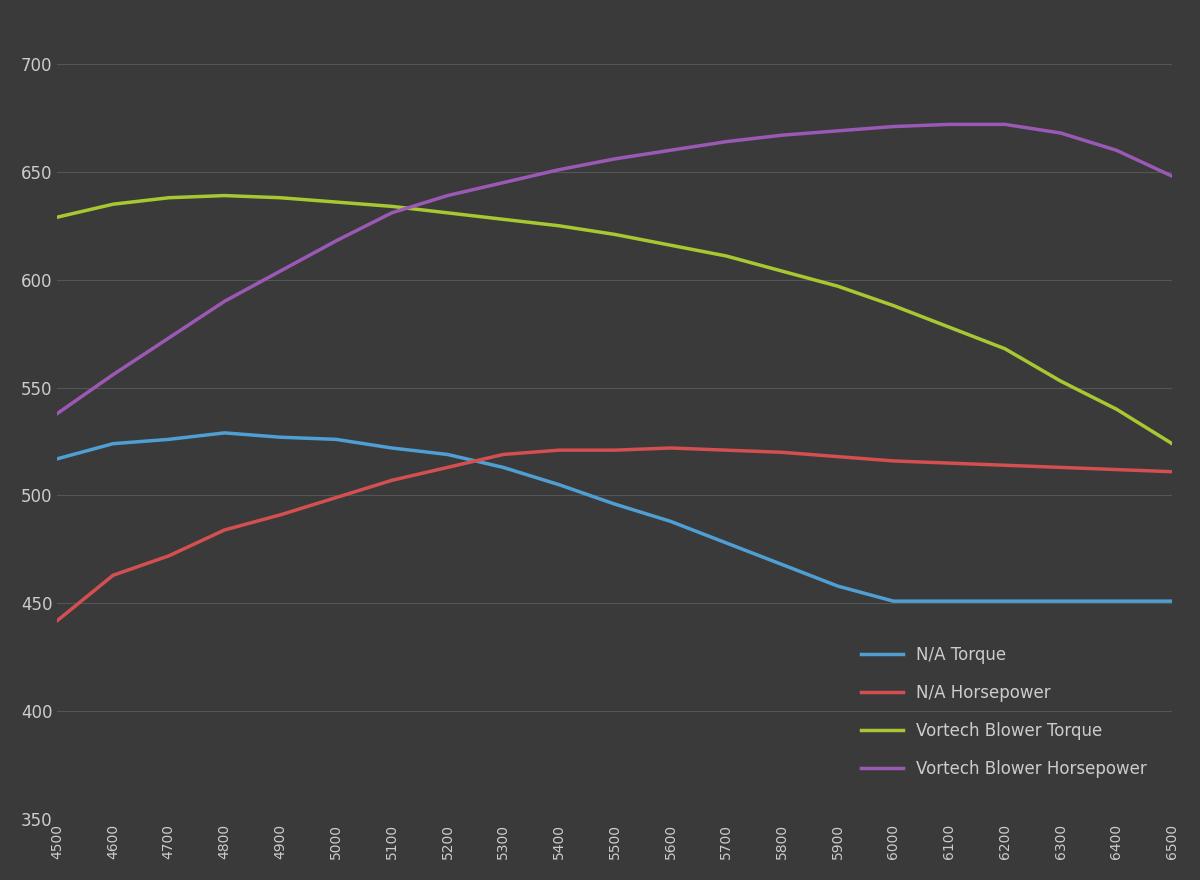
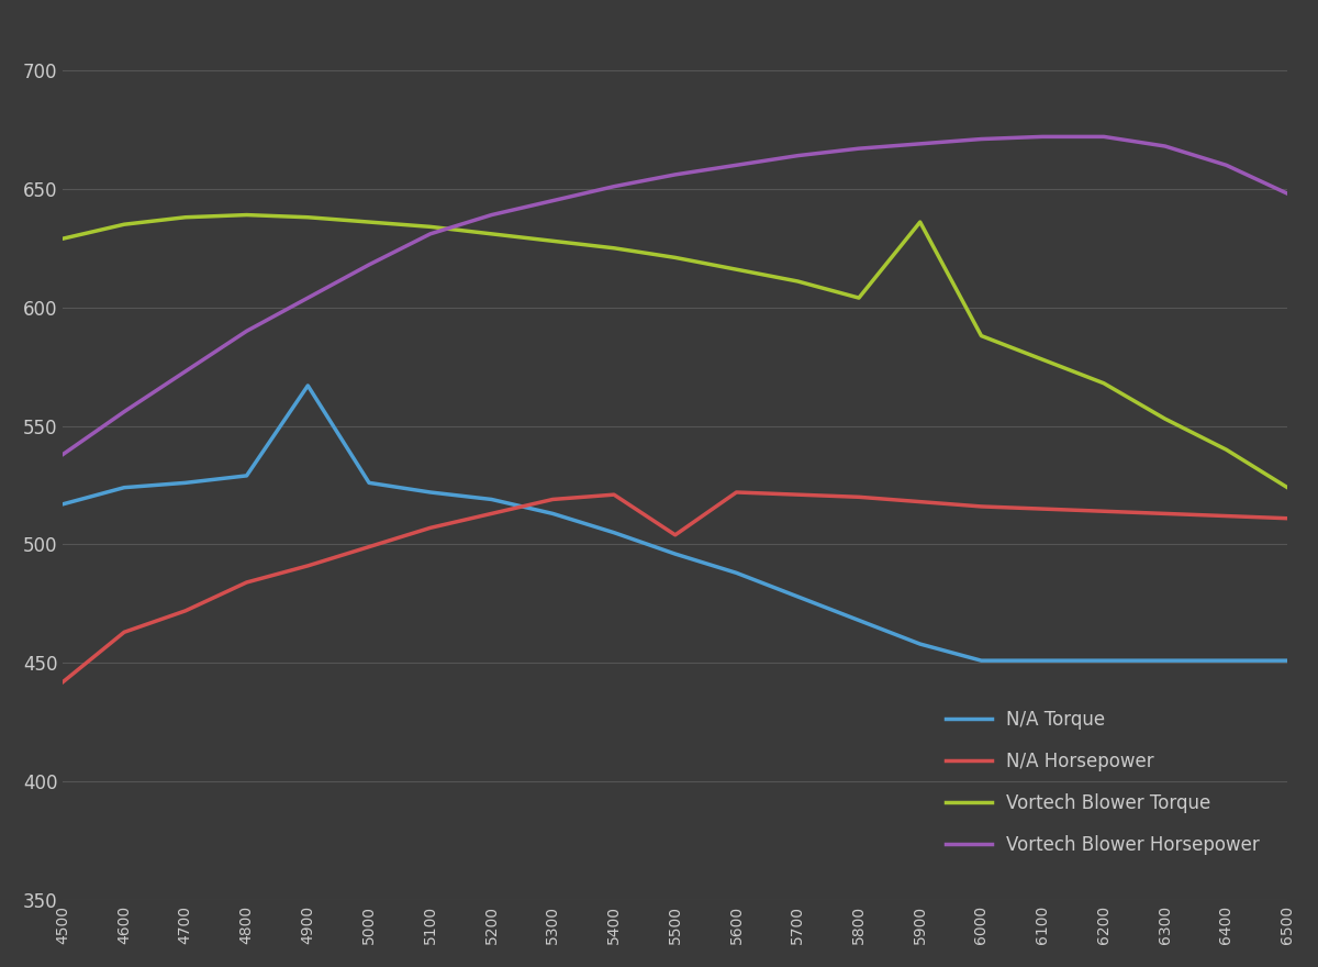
N/A Torque/4900: 527 -> 567
N/A Horsepower/5500: 521 -> 504
Vortech Blower Torque/5900: 597 -> 636
